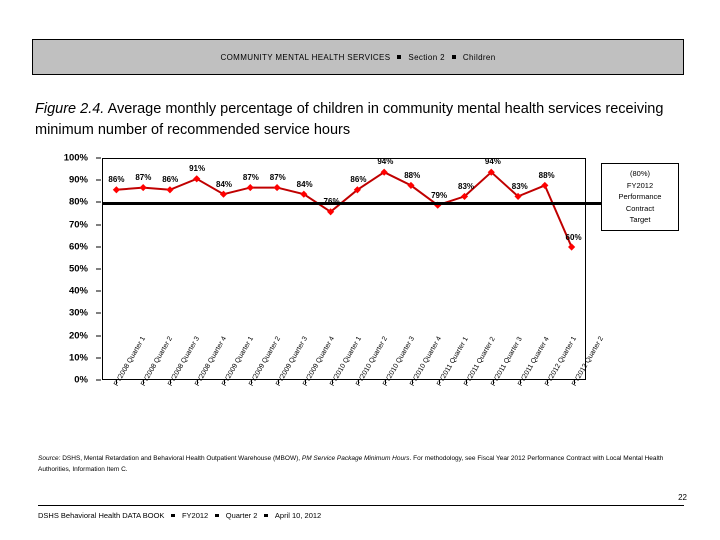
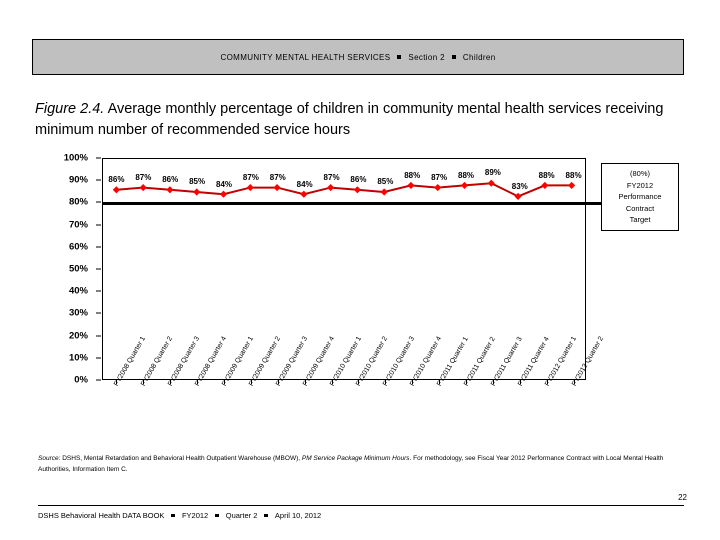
FY2008 Quarter 4: 91% -> 85%
FY2010 Quarter 1: 76% -> 87%
FY2010 Quarter 3: 94% -> 85%
FY2011 Quarter 1: 79% -> 87%
FY2011 Quarter 2: 83% -> 88%
FY2011 Quarter 3: 94% -> 89%
FY2012 Quarter 2: 60% -> 88%
